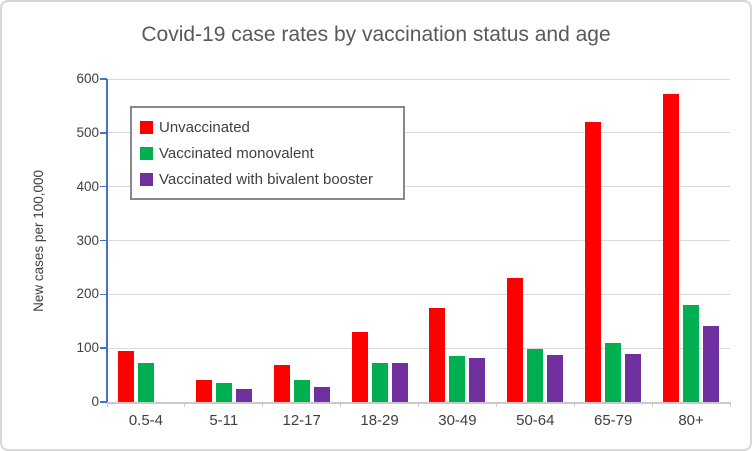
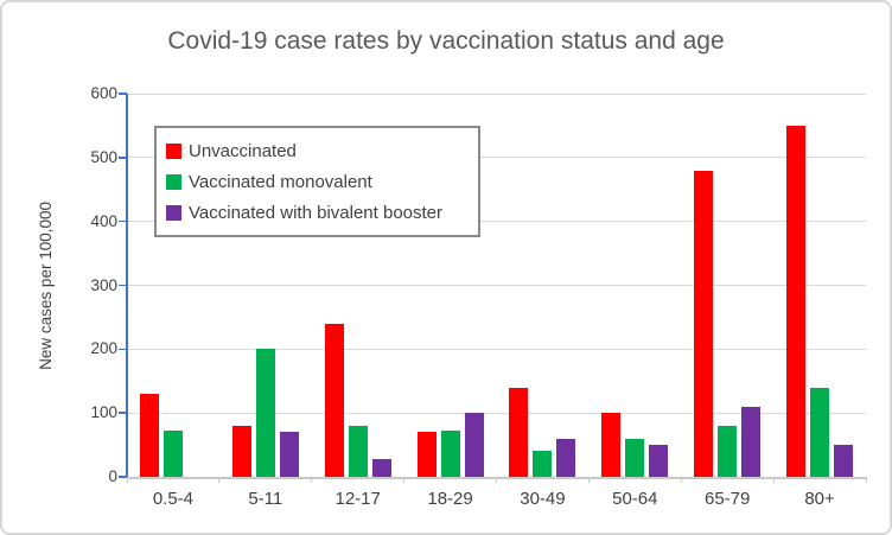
Unvaccinated/0.5-4: 100 -> 130
Unvaccinated/5-11: 40 -> 80
Vaccinated monovalent/5-11: 40 -> 200
Vaccinated with bivalent booster/5-11: 20 -> 70
Unvaccinated/12-17: 70 -> 240
Vaccinated monovalent/12-17: 40 -> 80
Unvaccinated/18-29: 130 -> 70
Vaccinated with bivalent booster/18-29: 70 -> 100
Unvaccinated/30-49: 180 -> 140
Vaccinated monovalent/30-49: 90 -> 40
Vaccinated with bivalent booster/30-49: 80 -> 60
Unvaccinated/50-64: 230 -> 100
Vaccinated monovalent/50-64: 100 -> 60
Vaccinated with bivalent booster/50-64: 90 -> 50
Unvaccinated/65-79: 520 -> 480
Vaccinated monovalent/65-79: 110 -> 80
Vaccinated with bivalent booster/65-79: 90 -> 110
Unvaccinated/80+: 570 -> 550
Vaccinated monovalent/80+: 180 -> 140
Vaccinated with bivalent booster/80+: 140 -> 50
